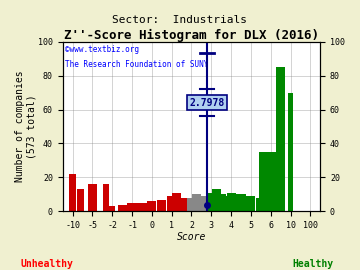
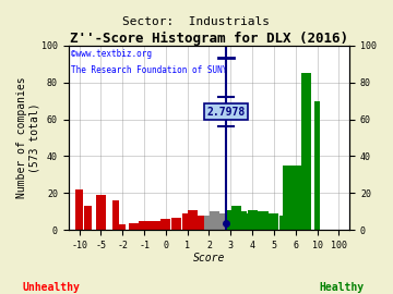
-5: 16 -> 19
